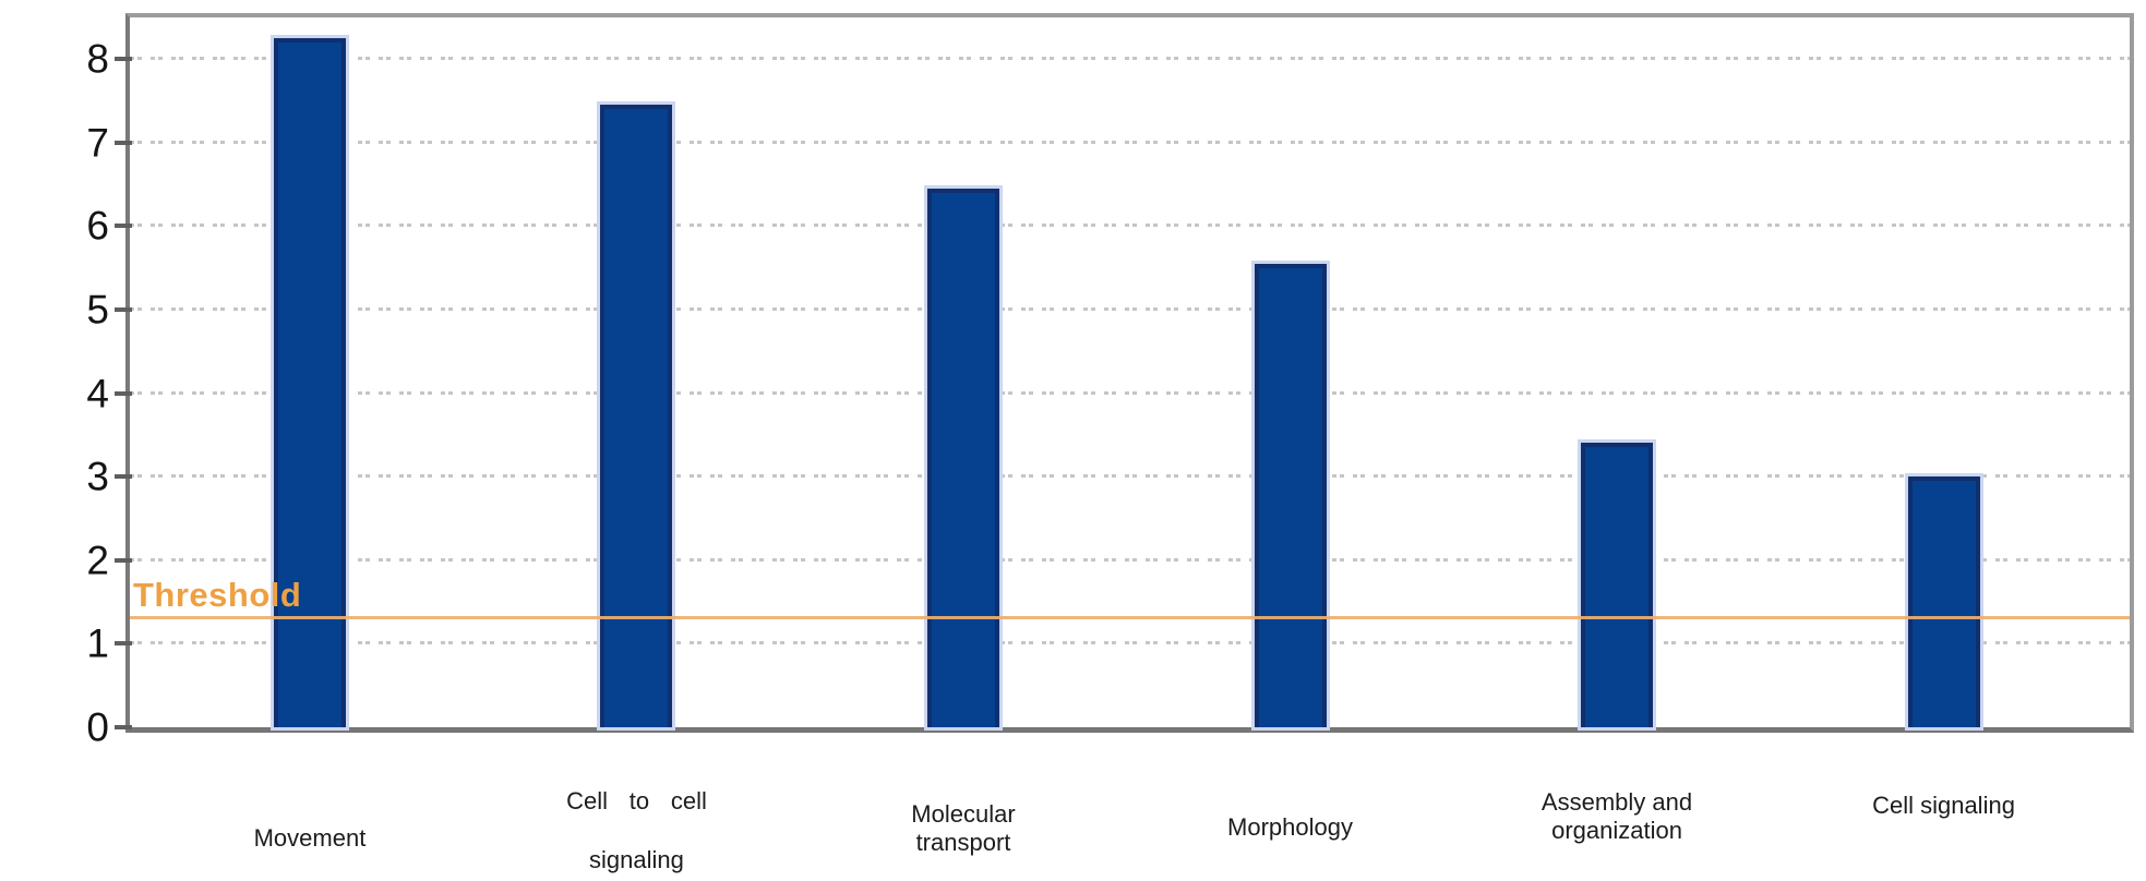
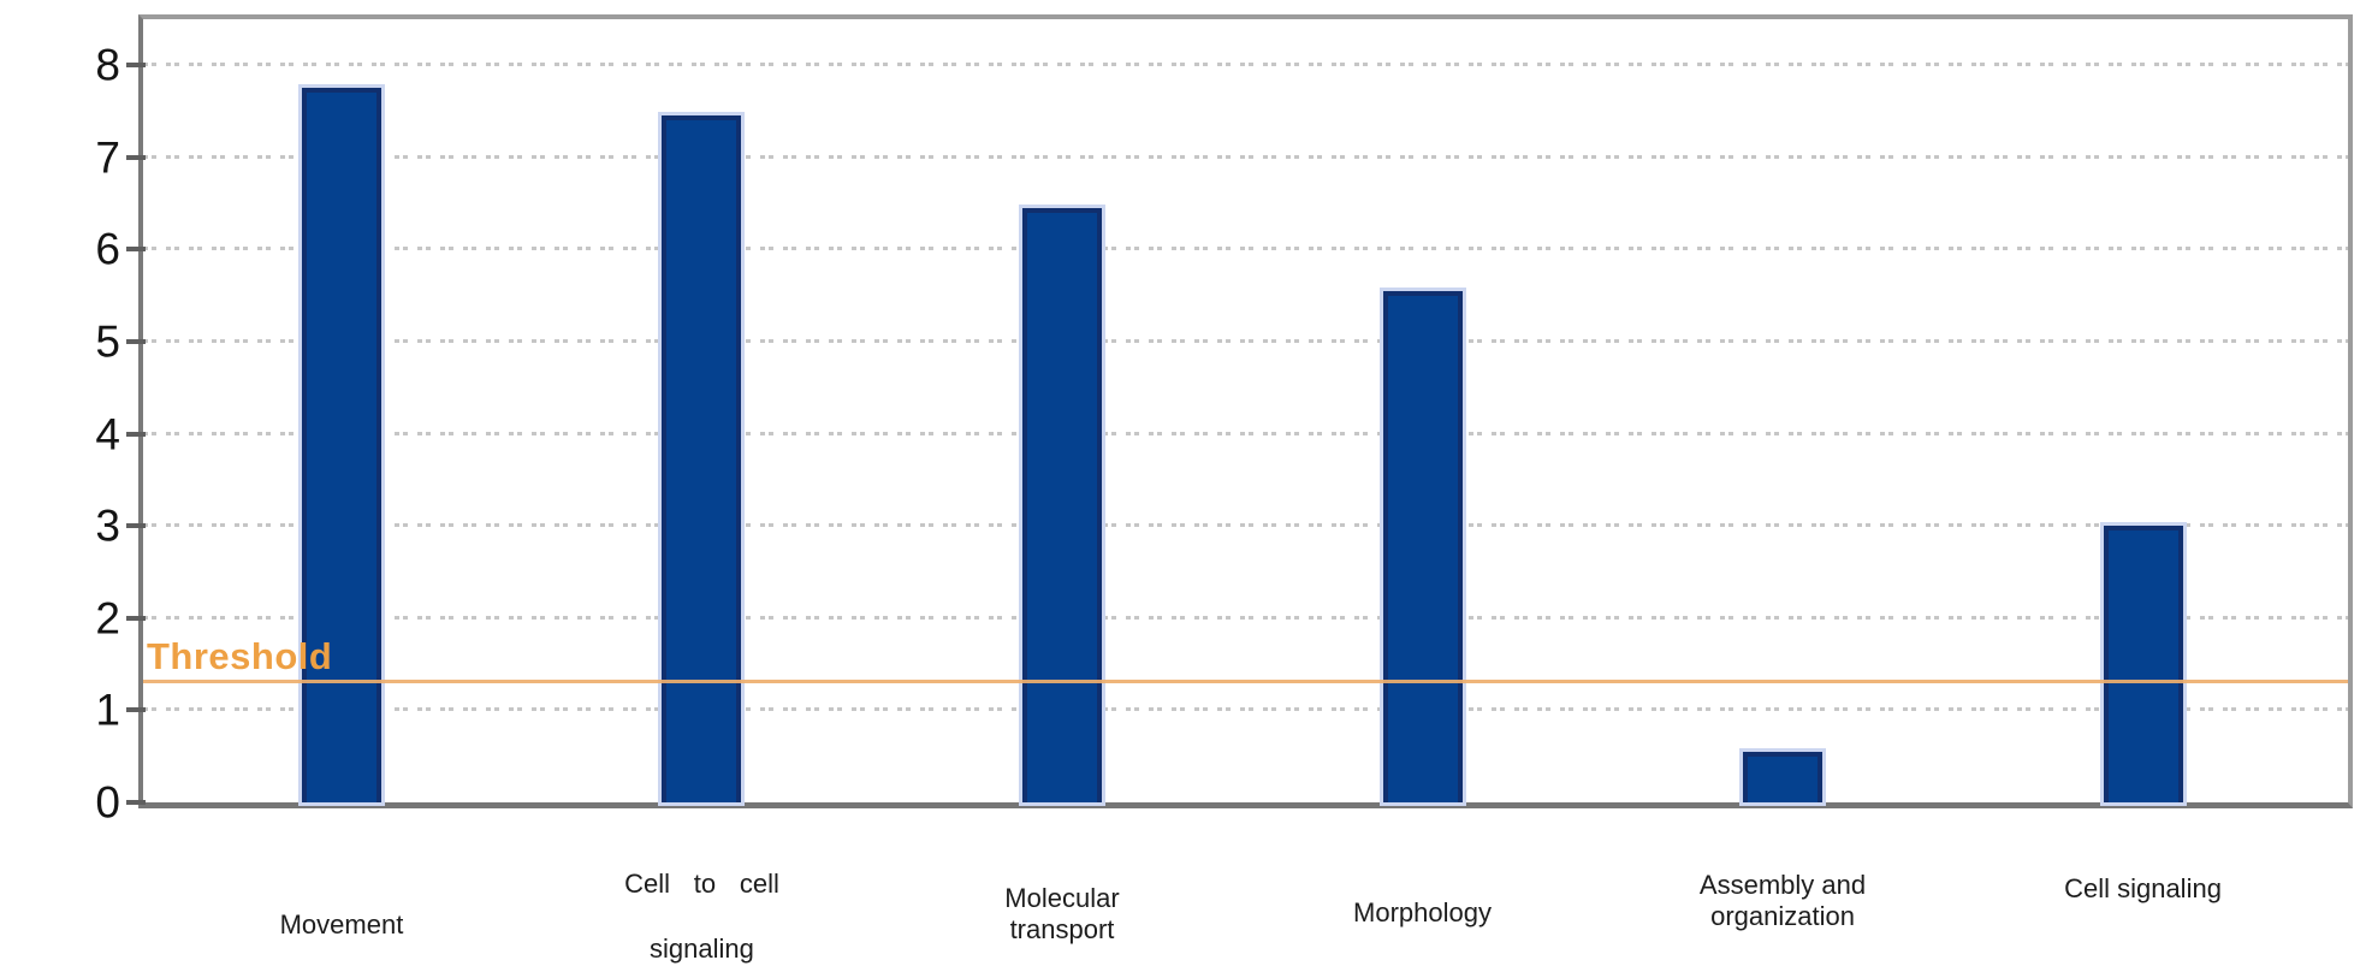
Movement: 8.2 -> 7.7
Assembly and organization: 3.4 -> 0.5
